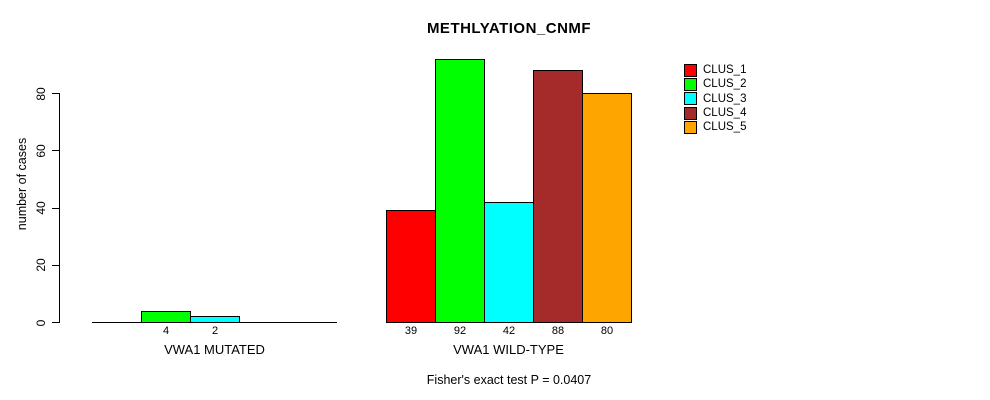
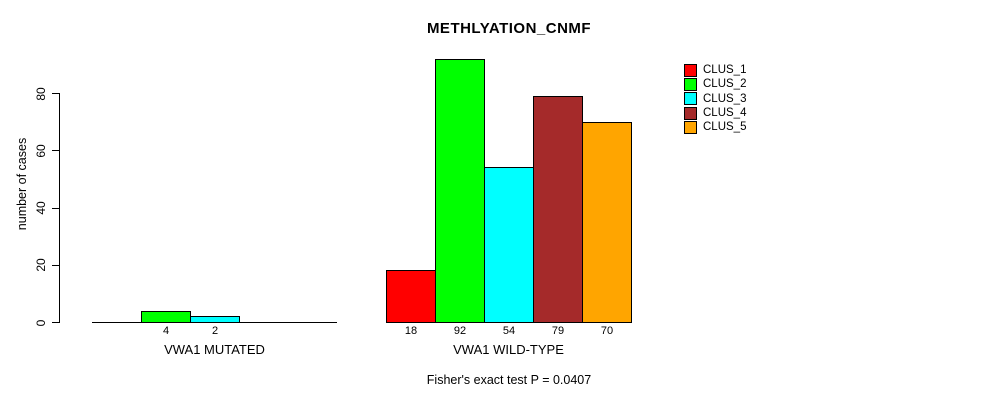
CLUS_1/VWA1 WILD-TYPE: 39 -> 18
CLUS_3/VWA1 WILD-TYPE: 42 -> 54
CLUS_4/VWA1 WILD-TYPE: 88 -> 79
CLUS_5/VWA1 WILD-TYPE: 80 -> 70
